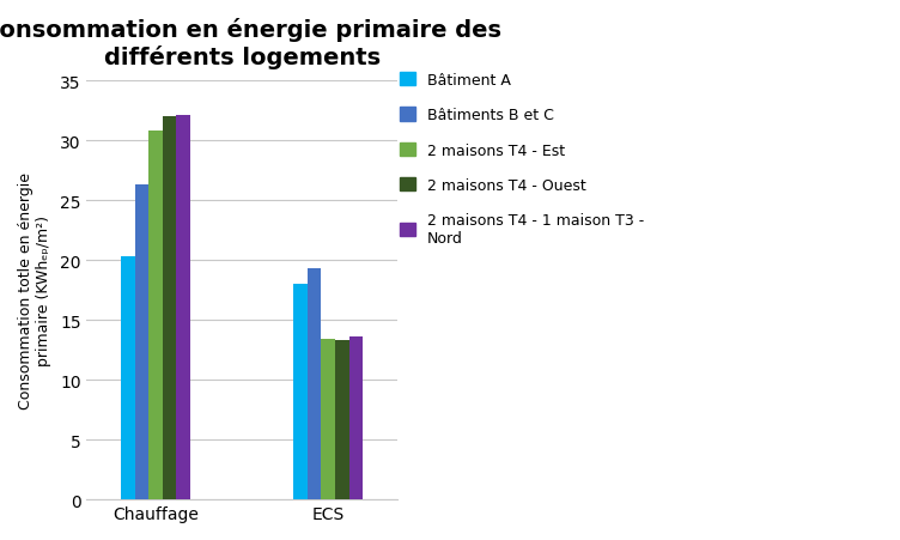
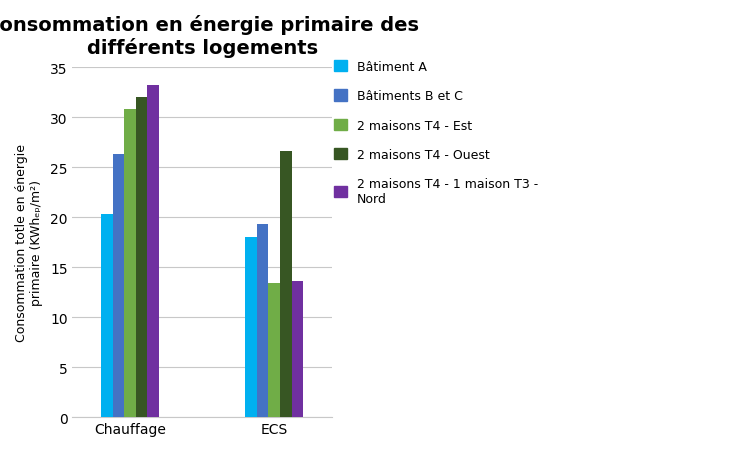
2 maisons T4 - 1 maison T3 - Nord/Chauffage: 32.1 -> 33.2
2 maisons T4 - Ouest/ECS: 13.3 -> 26.6
